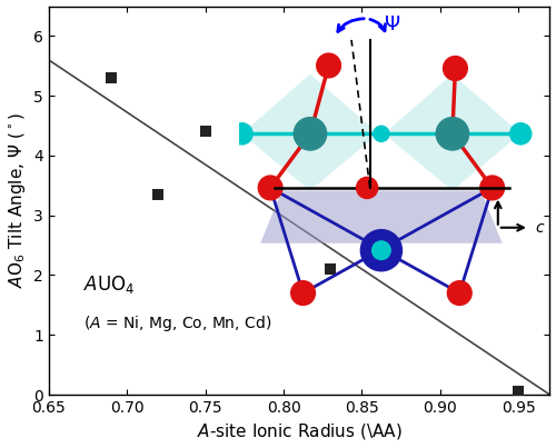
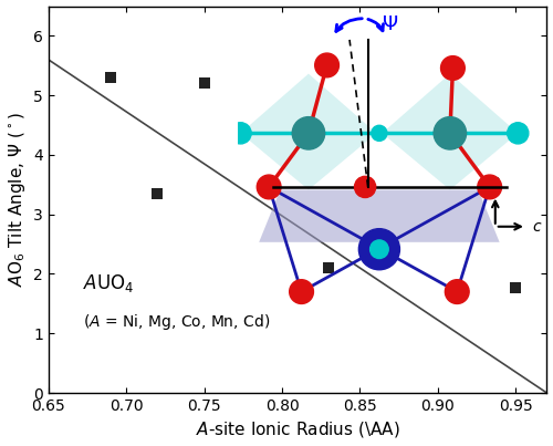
0.75: 4.40 -> 5.20
0.95: 0.05 -> 1.76
